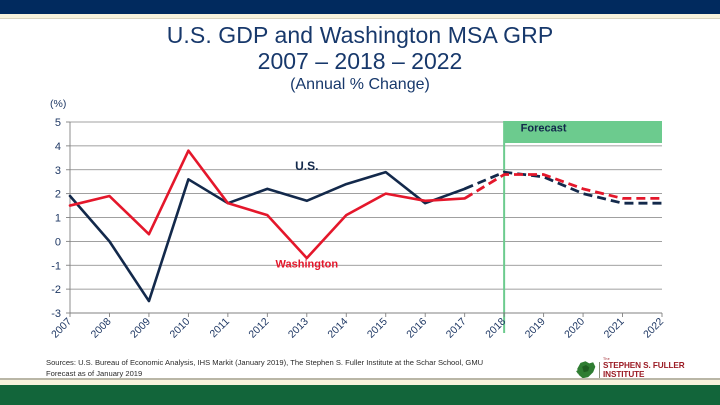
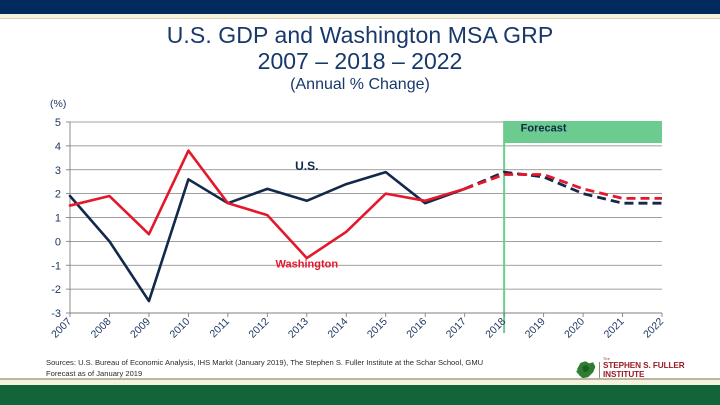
Washington/2014: 1.1 -> 0.4
Washington/2017: 1.8 -> 2.2
